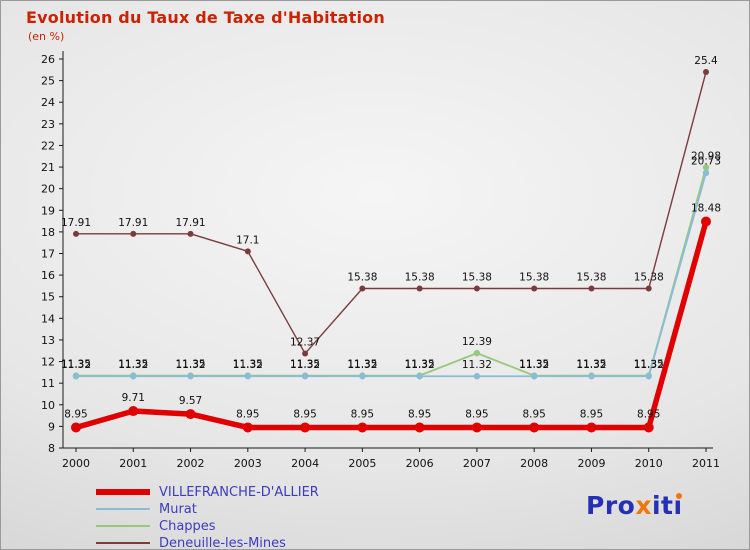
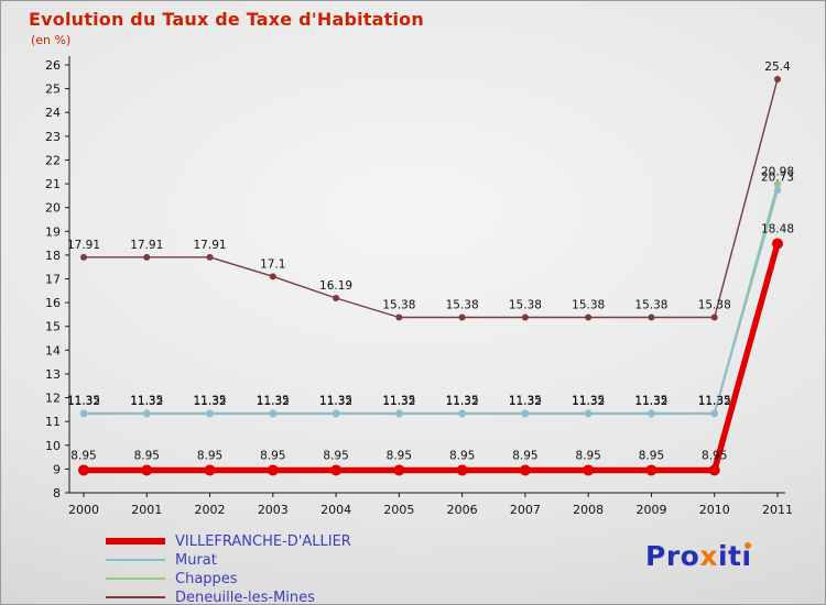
VILLEFRANCHE-D'ALLIER/2001: 9.71 -> 8.95
VILLEFRANCHE-D'ALLIER/2002: 9.57 -> 8.95
Deneuille-les-Mines/2004: 12.37 -> 16.19
Chappes/2007: 12.39 -> 11.35
